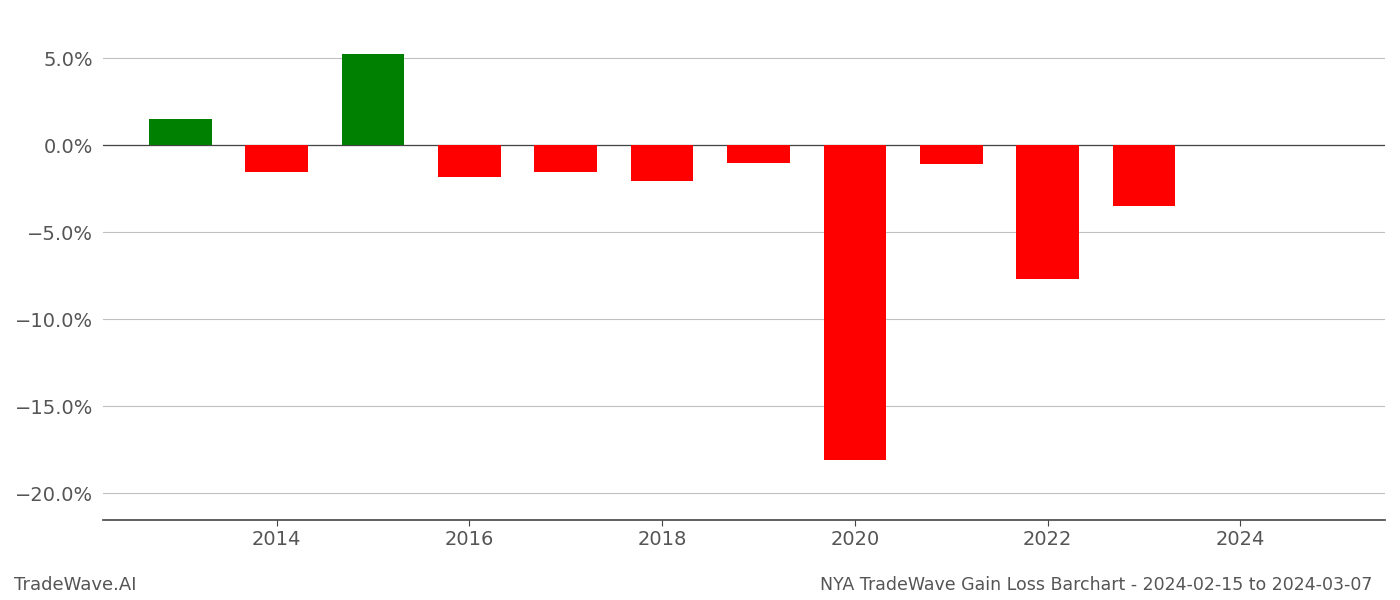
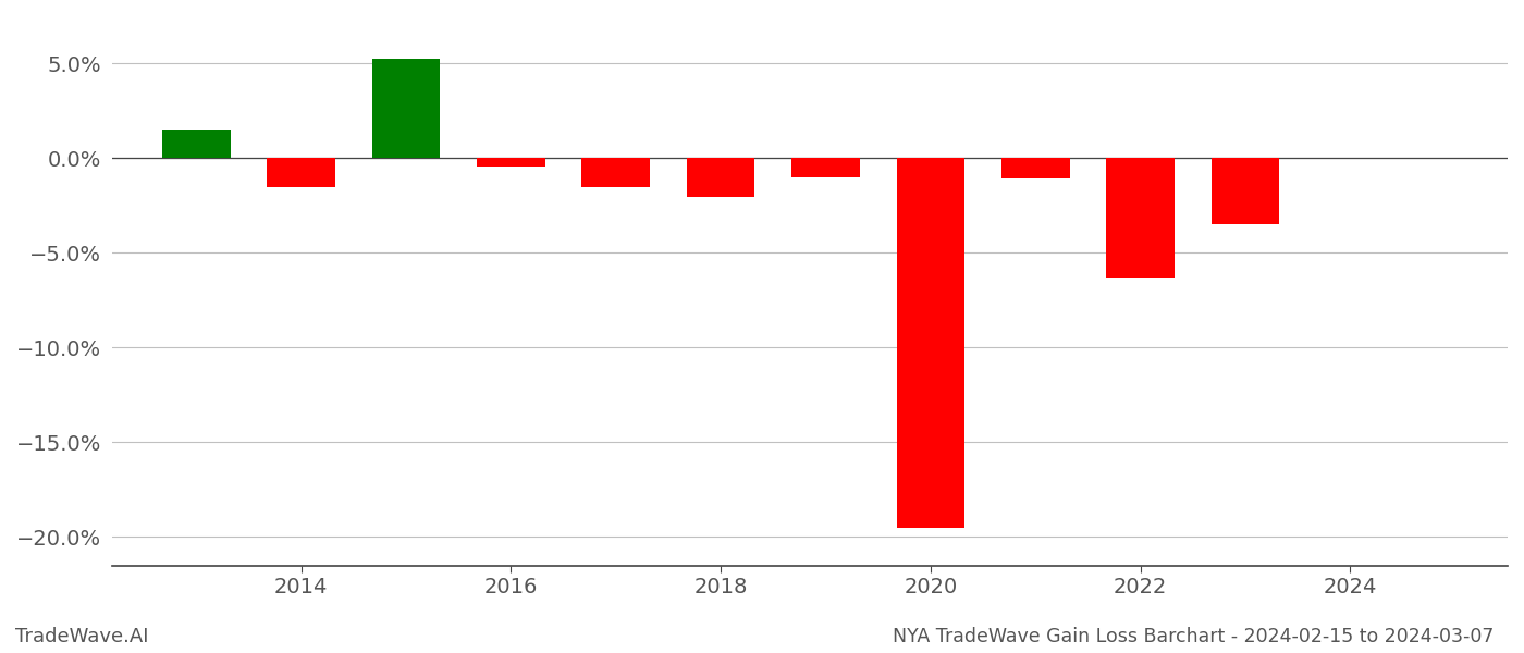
2016: -1.8% -> -0.5%
2020: -18.1% -> -19.5%
2022: -7.7% -> -6.3%
